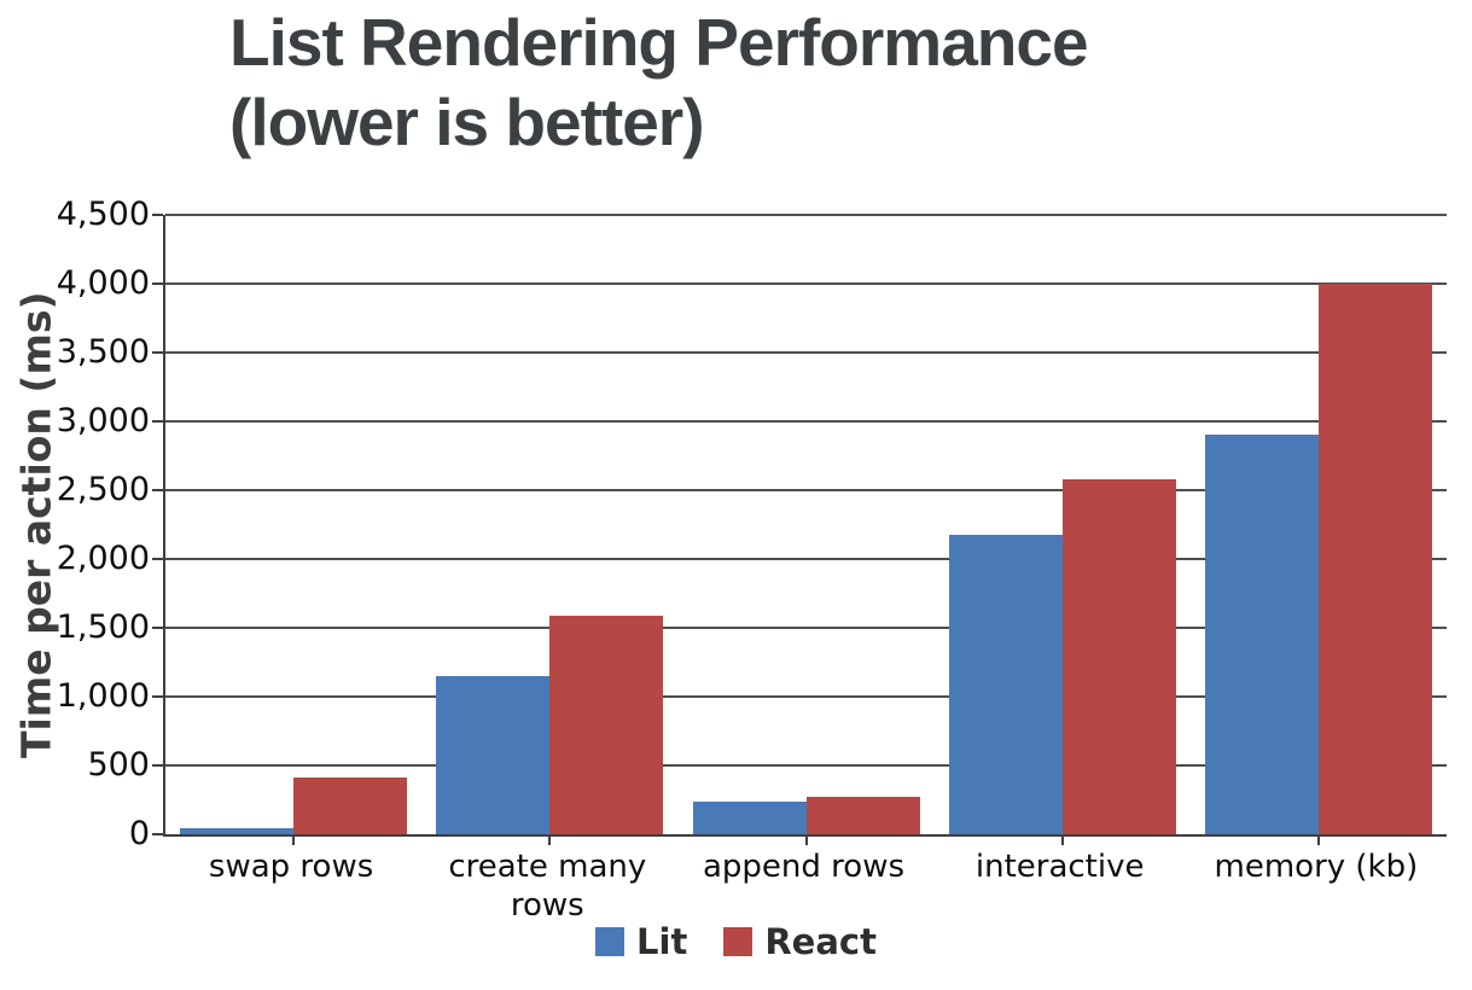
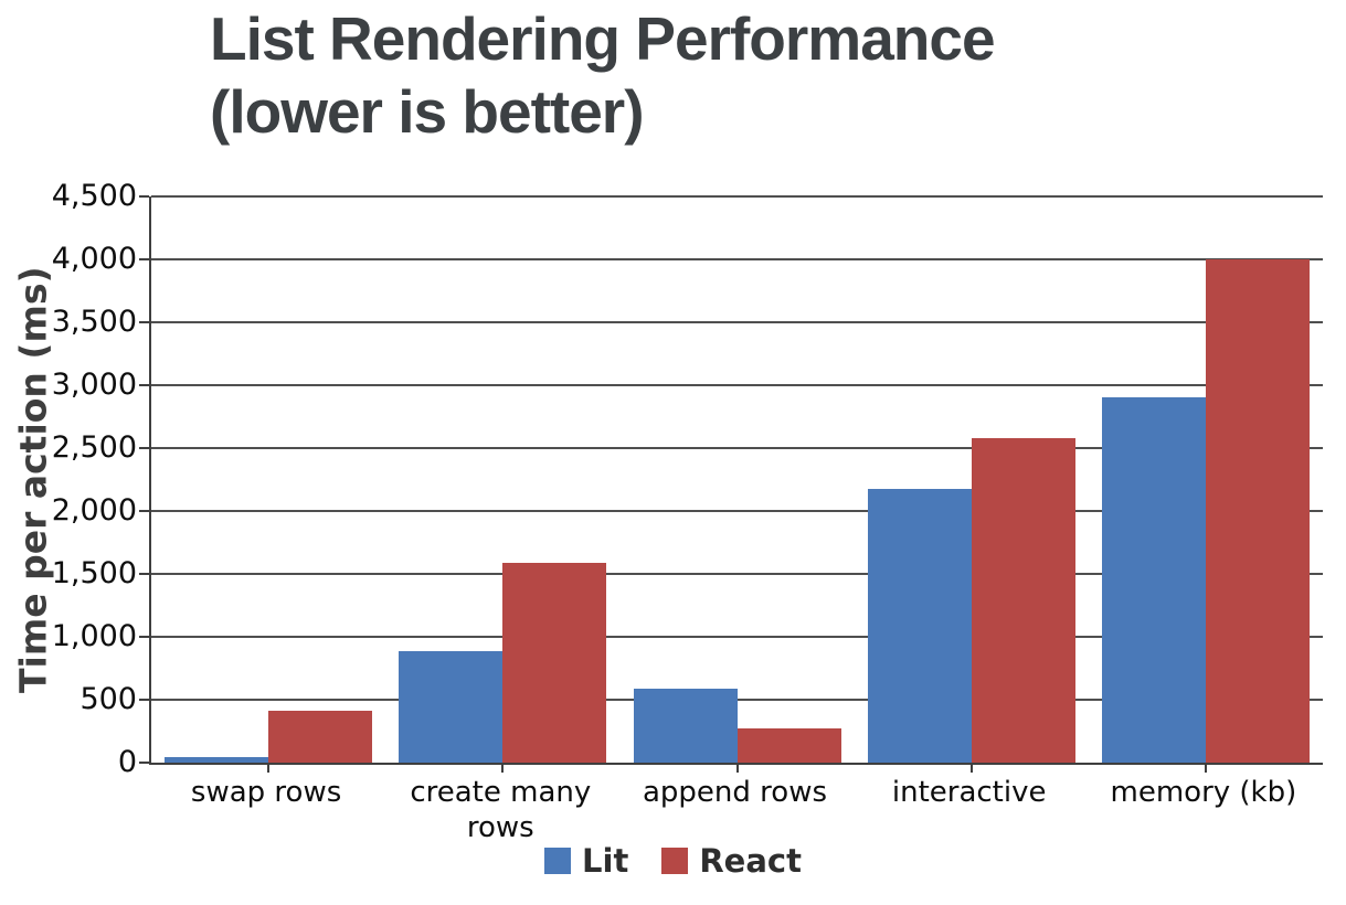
Lit/create many rows: 1150 -> 890
Lit/append rows: 240 -> 590
